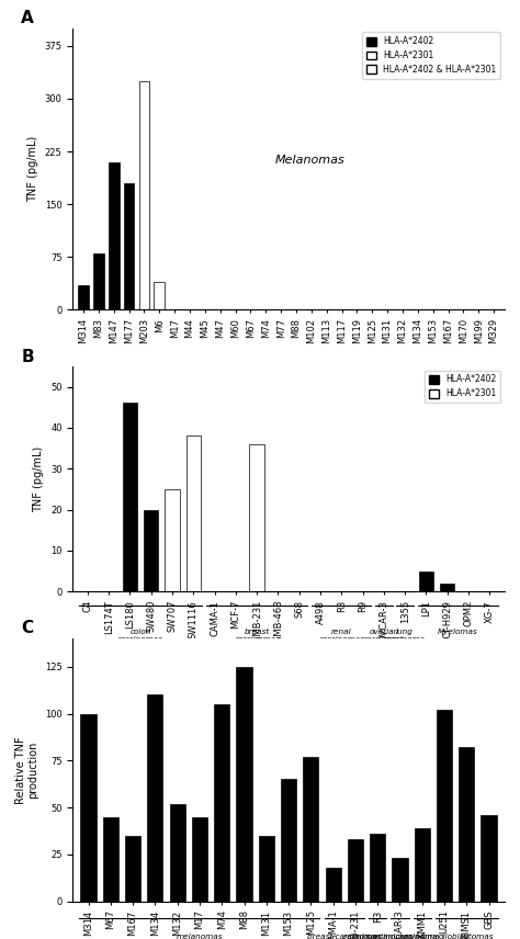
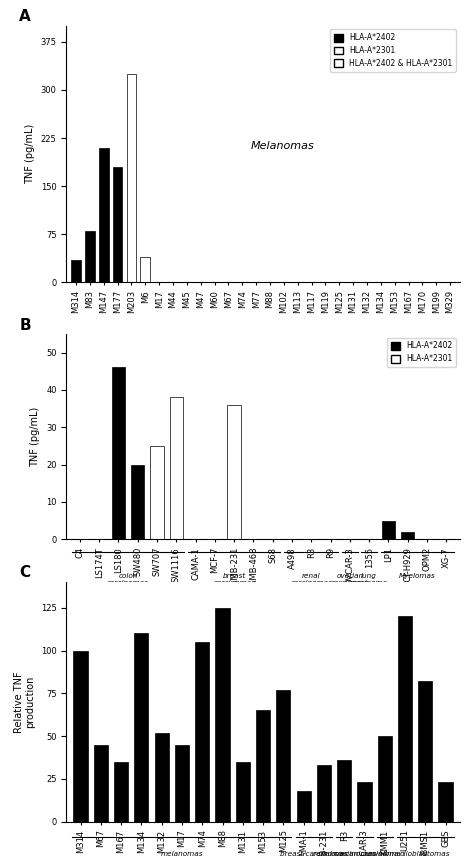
KMM1: 39 -> 50
U251: 102 -> 120
GBS: 46 -> 23
